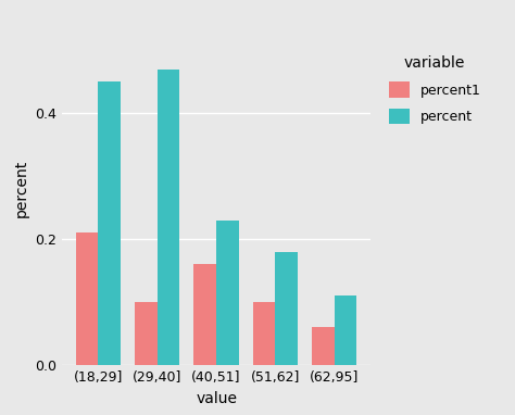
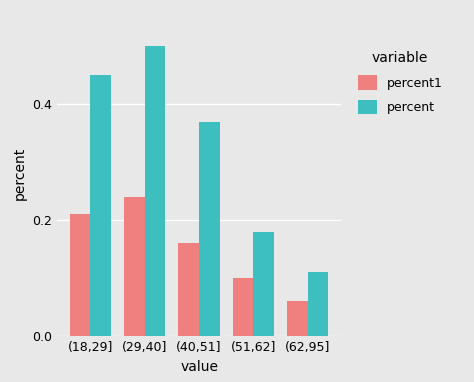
percent1/(29,40]: 0.10 -> 0.24
percent/(29,40]: 0.47 -> 0.50
percent/(40,51]: 0.23 -> 0.37
